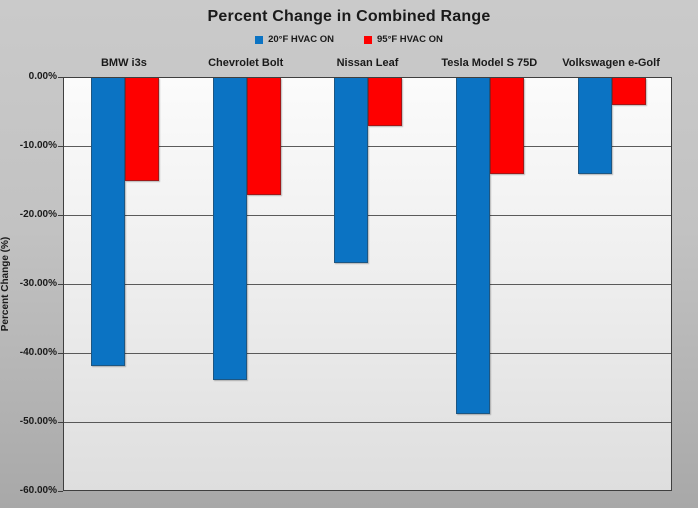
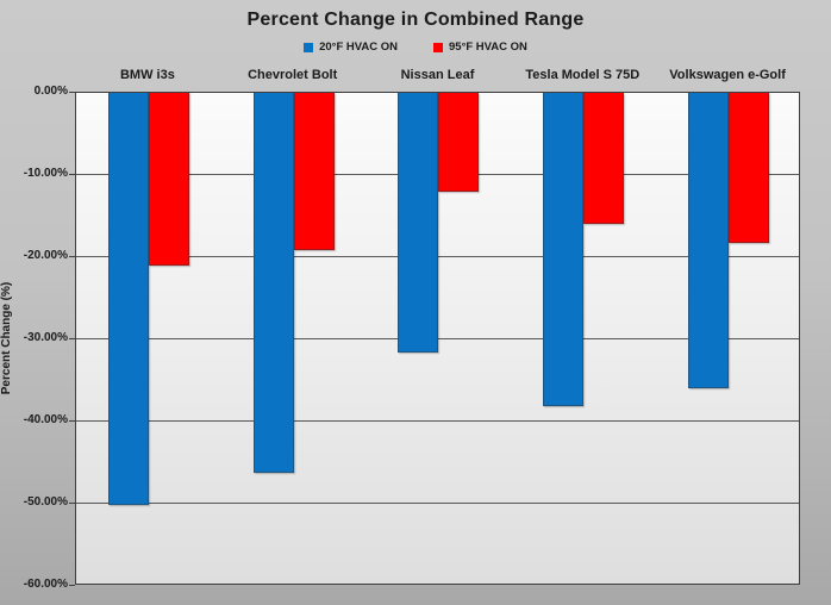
20°F HVAC ON/BMW i3s: -42% -> -50%
95°F HVAC ON/BMW i3s: -15% -> -21%
20°F HVAC ON/Chevrolet Bolt: -44% -> -46%
95°F HVAC ON/Chevrolet Bolt: -17% -> -19%
20°F HVAC ON/Nissan Leaf: -27% -> -32%
95°F HVAC ON/Nissan Leaf: -7% -> -12%
20°F HVAC ON/Tesla Model S 75D: -49% -> -38%
95°F HVAC ON/Tesla Model S 75D: -14% -> -16%
20°F HVAC ON/Volkswagen e-Golf: -14% -> -36%
95°F HVAC ON/Volkswagen e-Golf: -4% -> -18%
